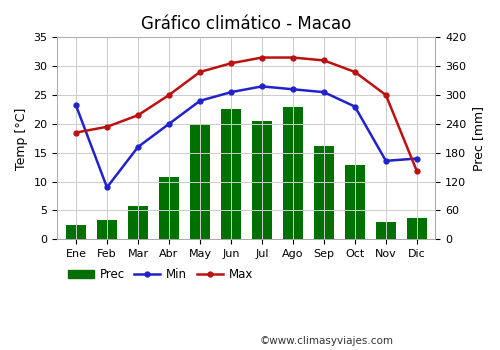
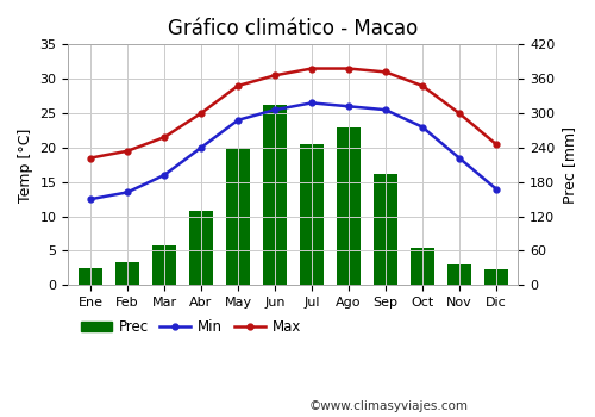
Min/Ene: 23.2 -> 12.5
Min/Feb: 9.0 -> 13.5
Prec/Jun: 270 -> 315
Prec/Oct: 155 -> 65
Min/Nov: 13.6 -> 18.5
Prec/Dic: 45 -> 28
Max/Dic: 11.8 -> 20.5
